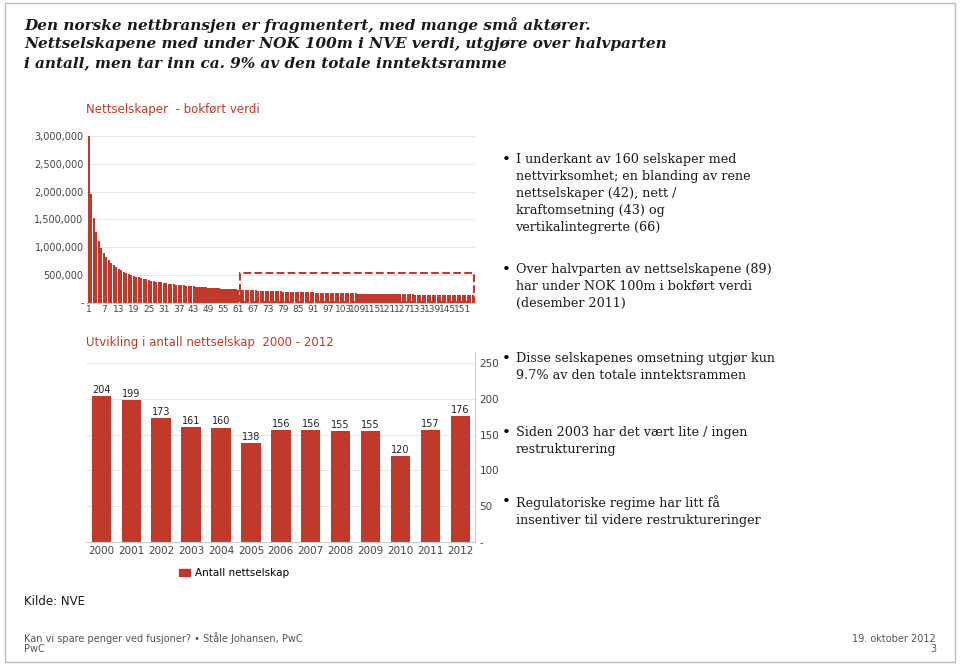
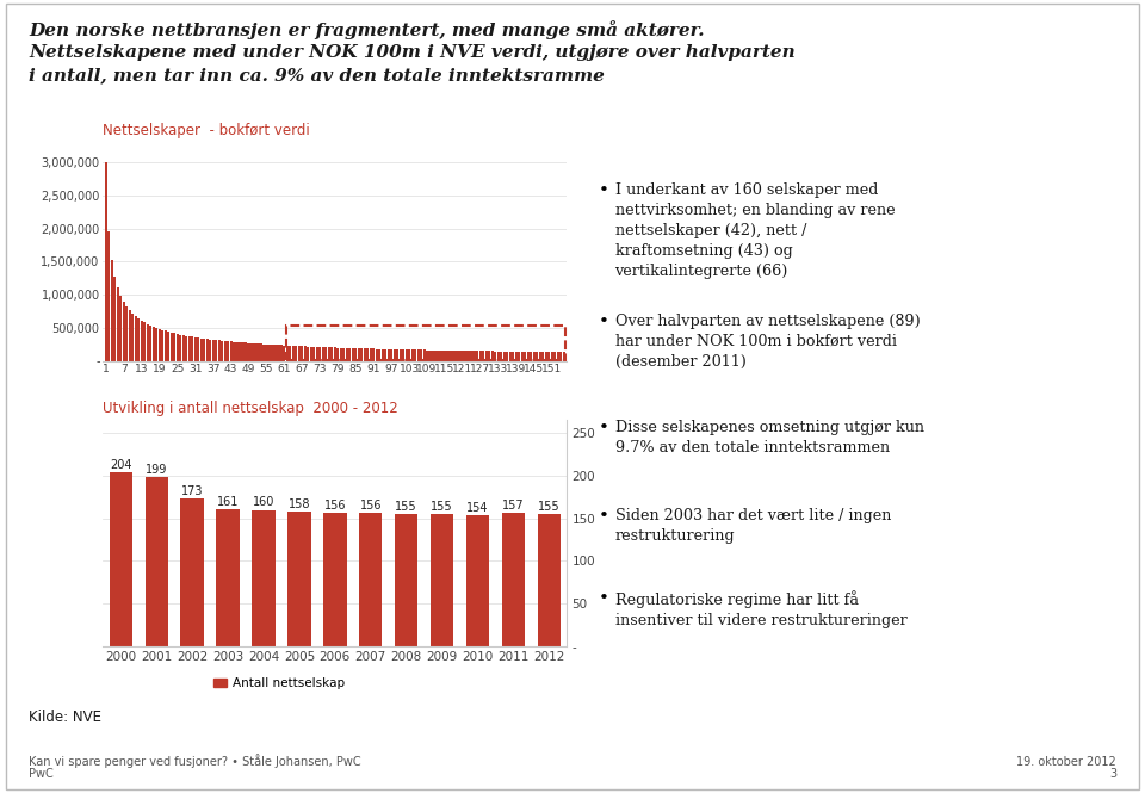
Utvikling i antall nettselskap 2000 - 2012/2005: 138 -> 158
Utvikling i antall nettselskap 2000 - 2012/2010: 120 -> 154
Utvikling i antall nettselskap 2000 - 2012/2012: 176 -> 155
